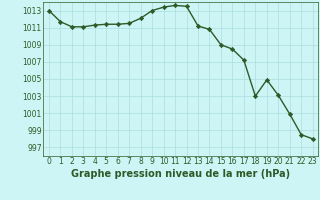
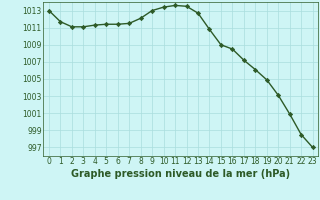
13: 1011.2 -> 1012.7
18: 1003.0 -> 1006.1
23: 998.0 -> 997.0
